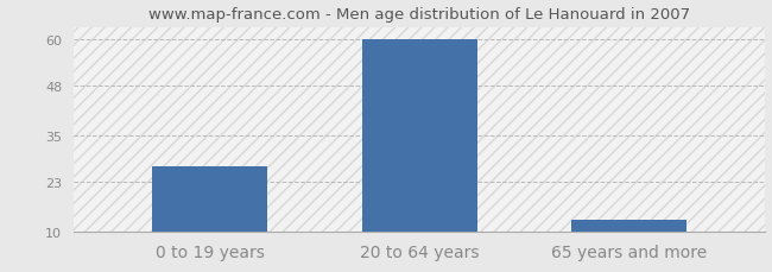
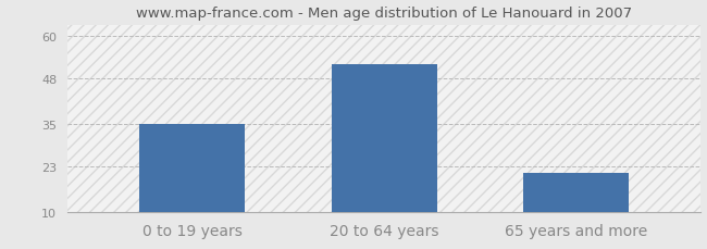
0 to 19 years: 27 -> 35
20 to 64 years: 60 -> 52
65 years and more: 13 -> 21
